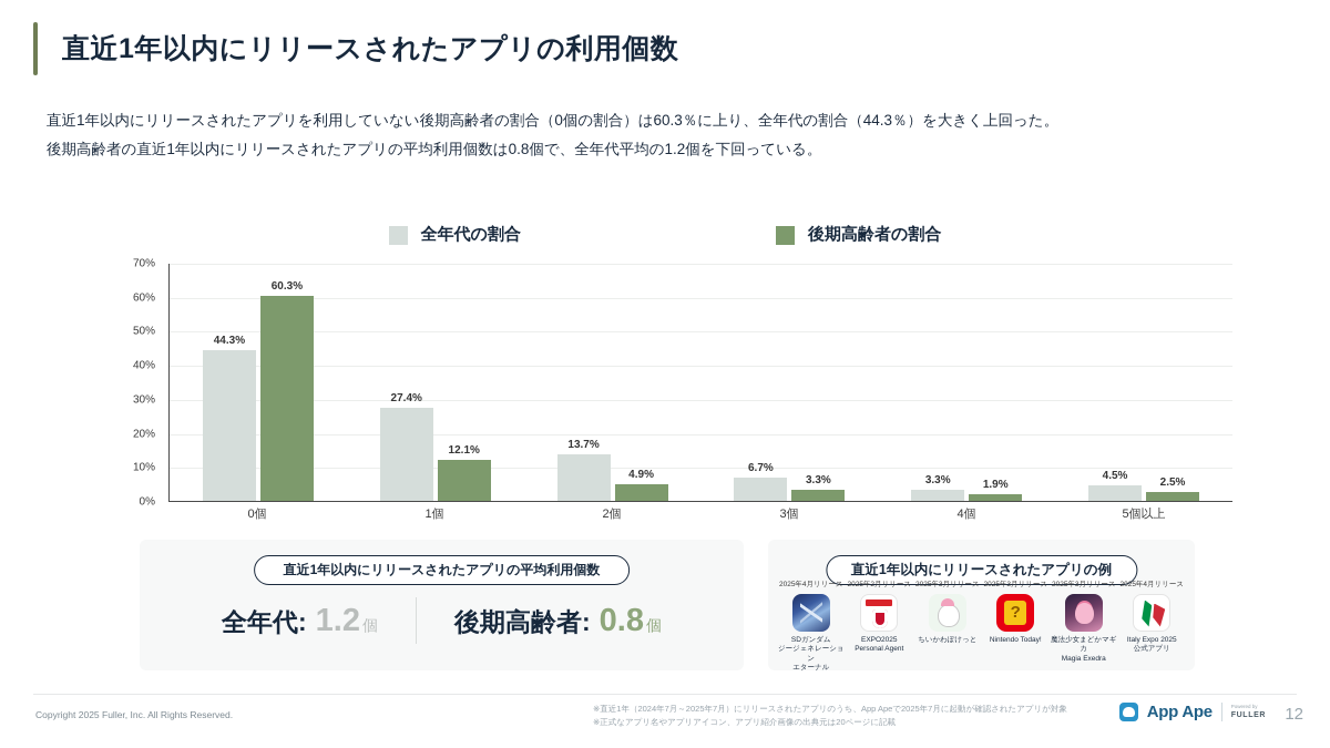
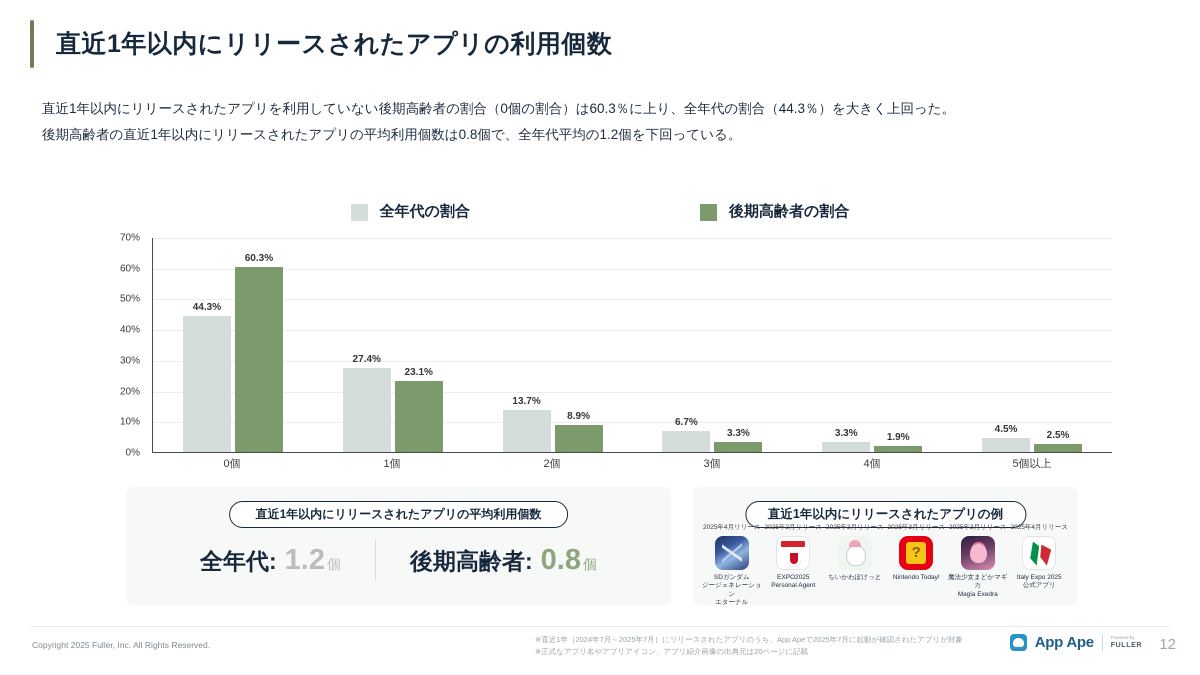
後期高齢者の割合/1個: 12.1% -> 23.1%
後期高齢者の割合/2個: 4.9% -> 8.9%
